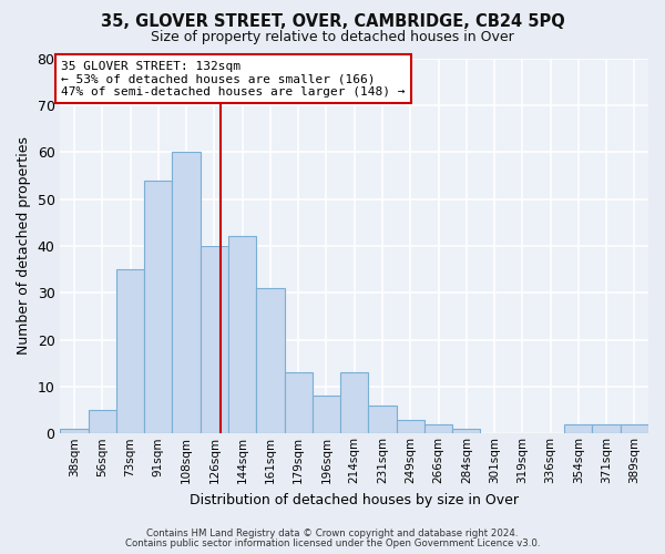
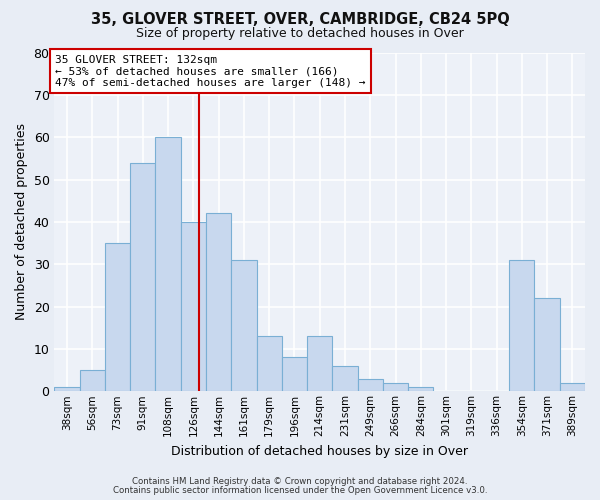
354sqm: 2 -> 31
371sqm: 2 -> 22
